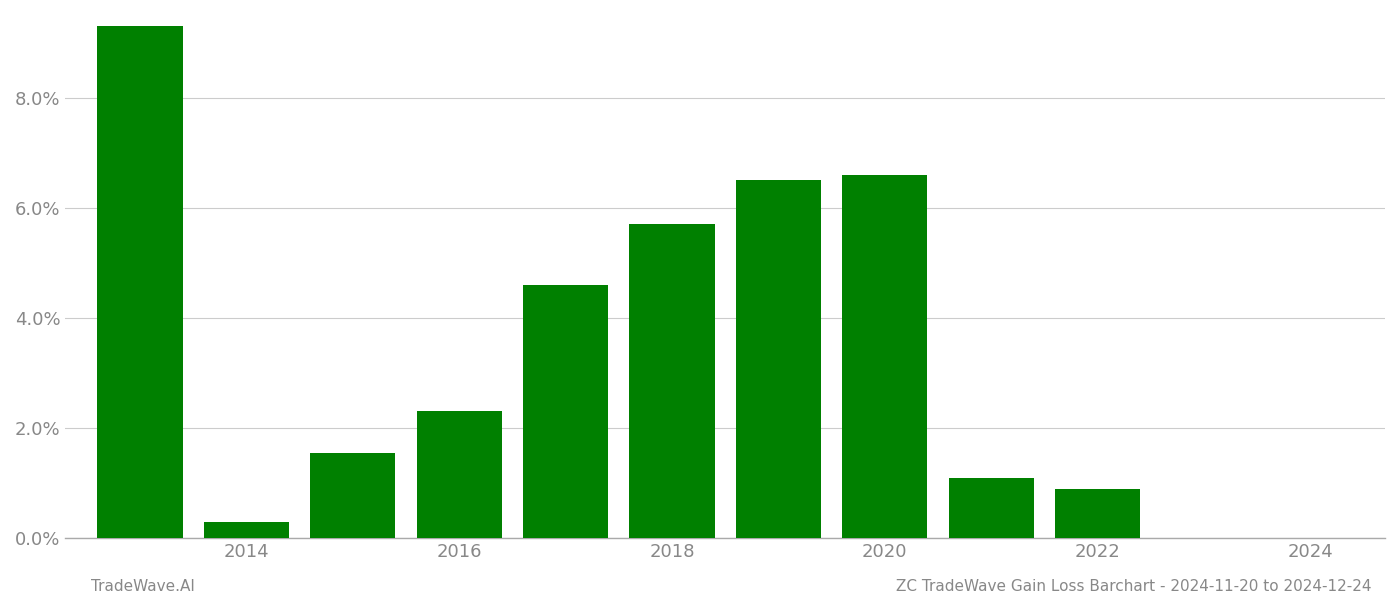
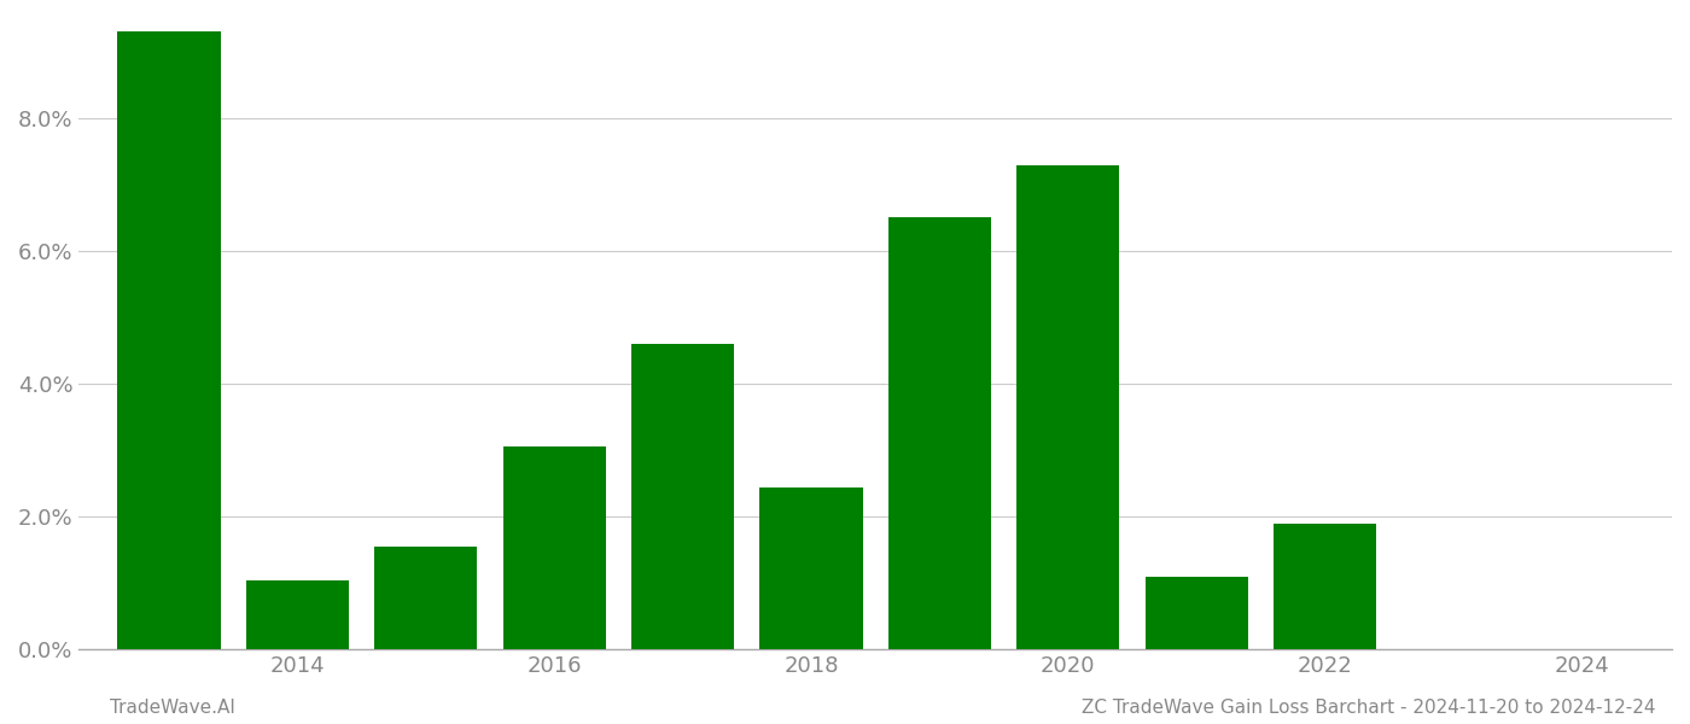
2014: 0.30% -> 1.04%
2016: 2.30% -> 3.06%
2018: 5.70% -> 2.44%
2020: 6.60% -> 7.28%
2022: 0.90% -> 1.90%
